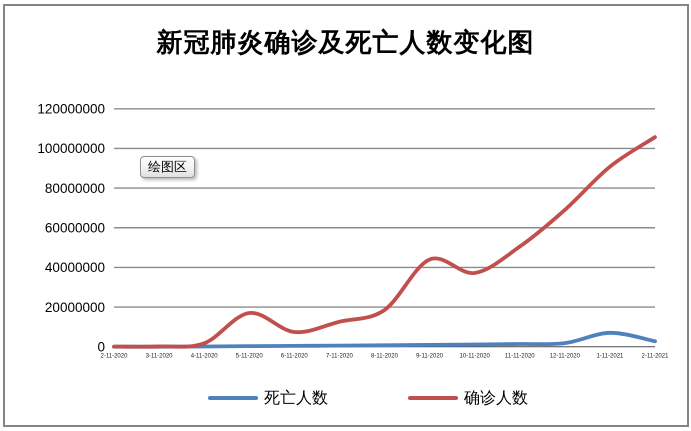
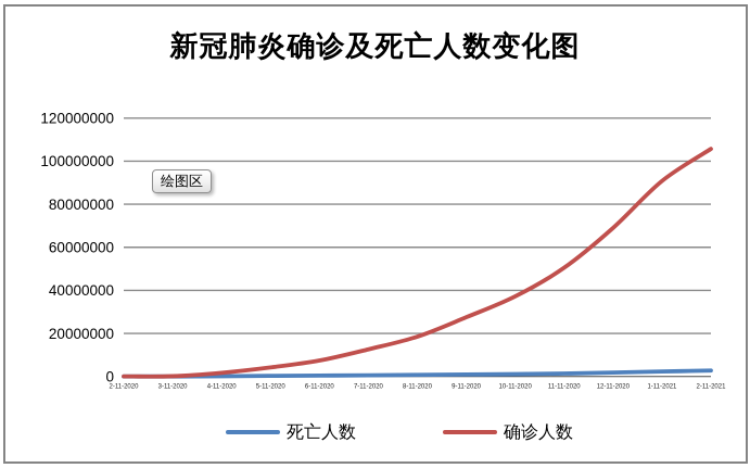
确诊人数/5-11-2020: 17000000 -> 4000000
确诊人数/9-11-2020: 44000000 -> 28000000
死亡人数/1-11-2021: 7000000 -> 2000000
